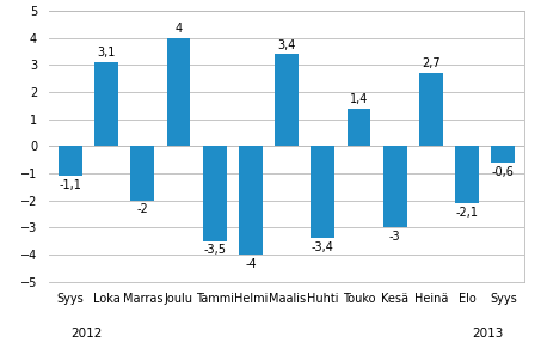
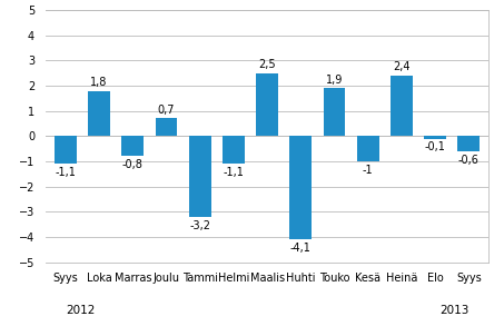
Loka: 3,1 -> 1,8
Marras: -2 -> -0,8
Joulu: 4 -> 0,7
Tammi: -3,5 -> -3,2
Helmi: -4 -> -1,1
Maalis: 3,4 -> 2,5
Huhti: -3,4 -> -4,1
Touko: 1,4 -> 1,9
Kesä: -3 -> -1
Heinä: 2,7 -> 2,4
Elo: -2,1 -> -0,1
